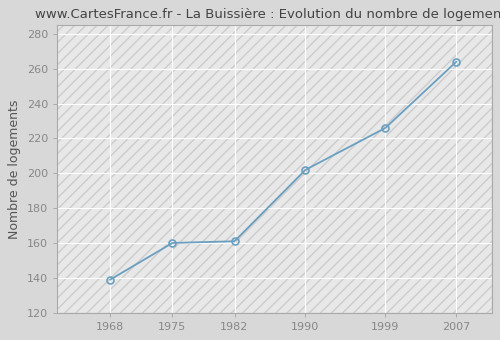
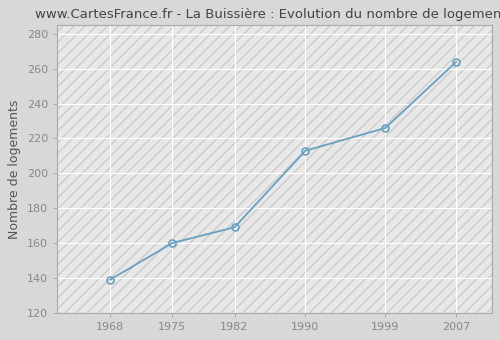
1982: 161 -> 169
1990: 202 -> 213
